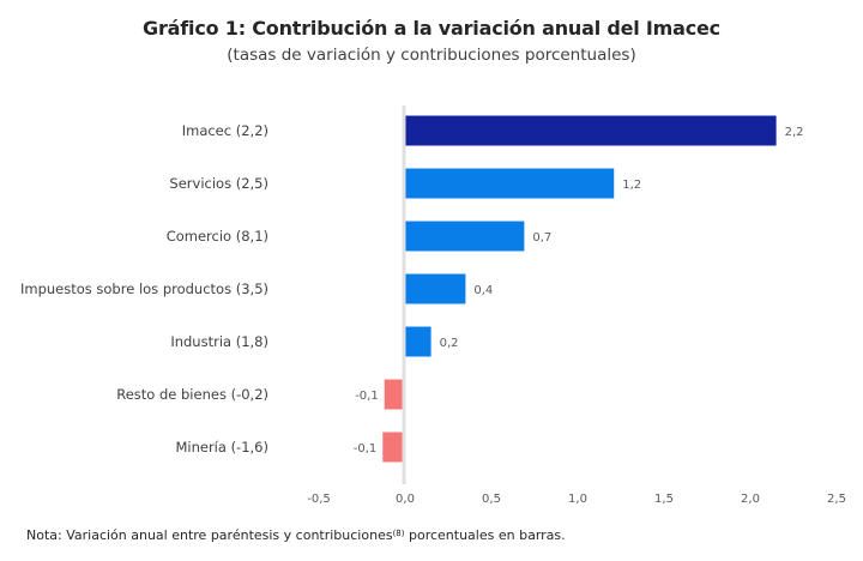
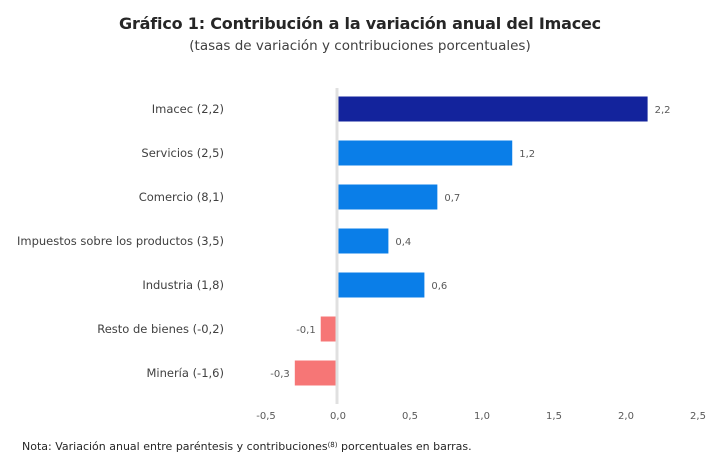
Industria (1,8): 0,2 -> 0,6
Minería (-1,6): -0,1 -> -0,3
